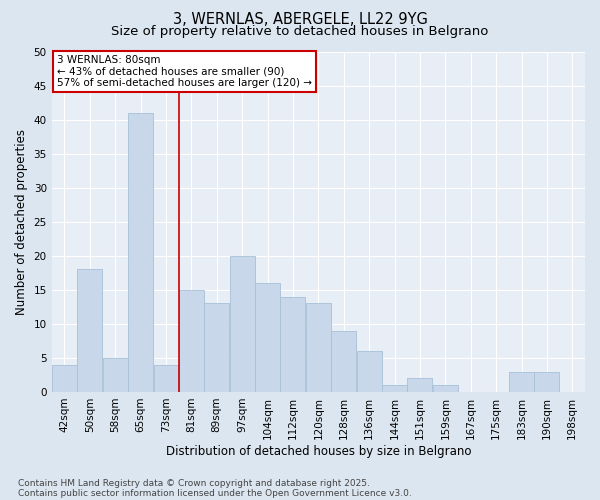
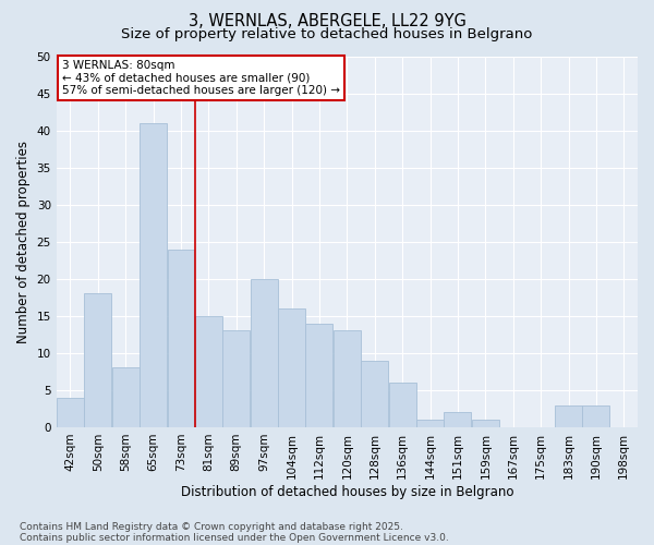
58sqm: 5 -> 8
73sqm: 4 -> 24
